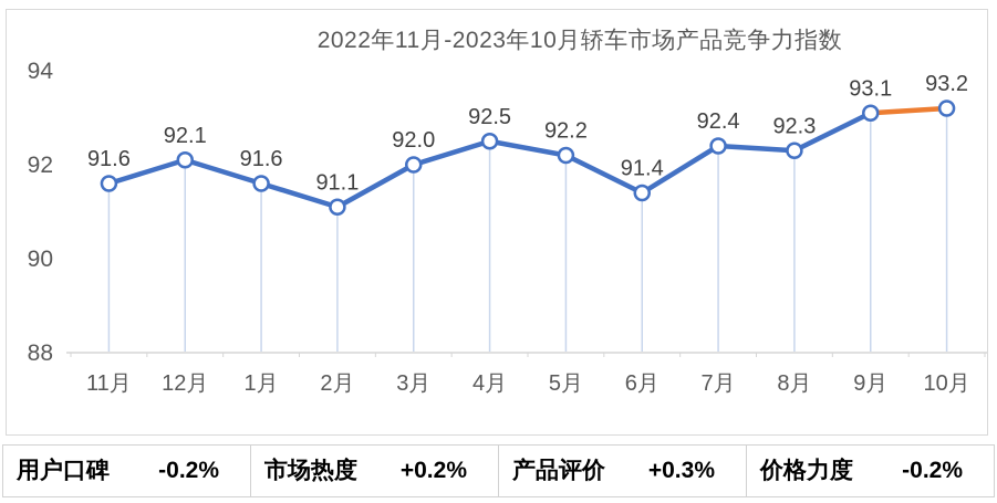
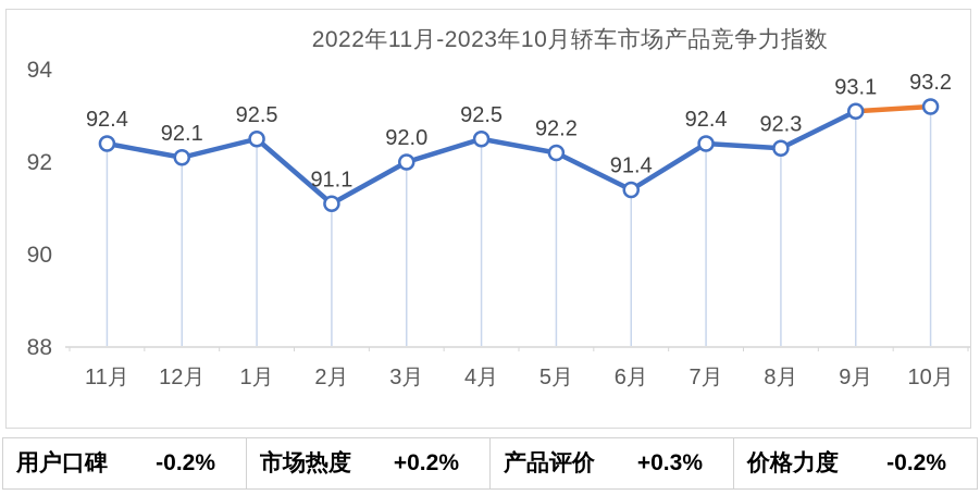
11月: 91.6 -> 92.4
1月: 91.6 -> 92.5
